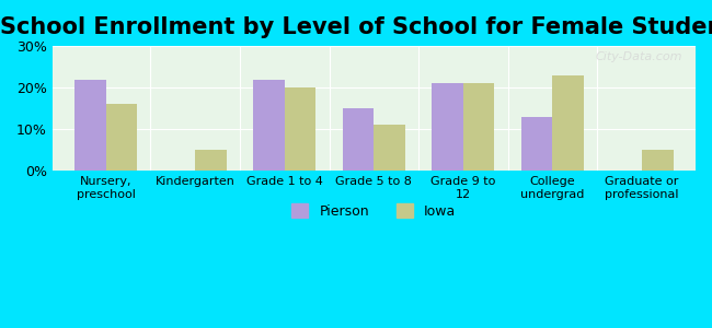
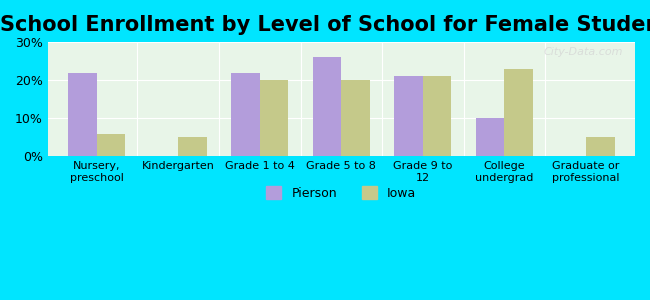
Iowa/Nursery, preschool: 16% -> 6%
Pierson/Grade 5 to 8: 15% -> 26%
Iowa/Grade 5 to 8: 11% -> 20%
Pierson/College undergrad: 13% -> 10%
